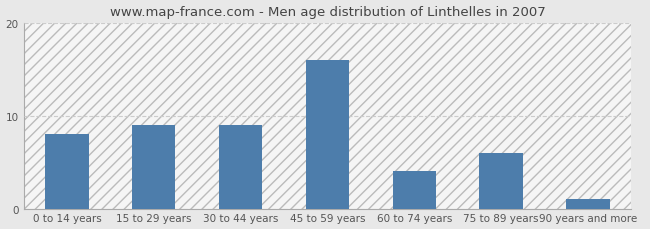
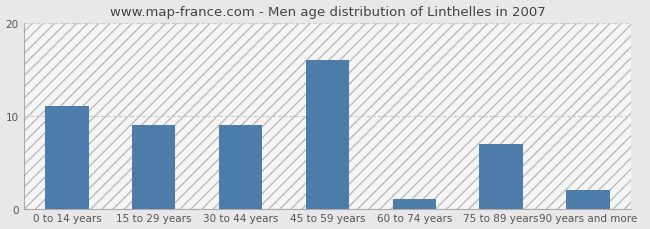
0 to 14 years: 8 -> 11
60 to 74 years: 4 -> 1
75 to 89 years: 6 -> 7
90 years and more: 1 -> 2
